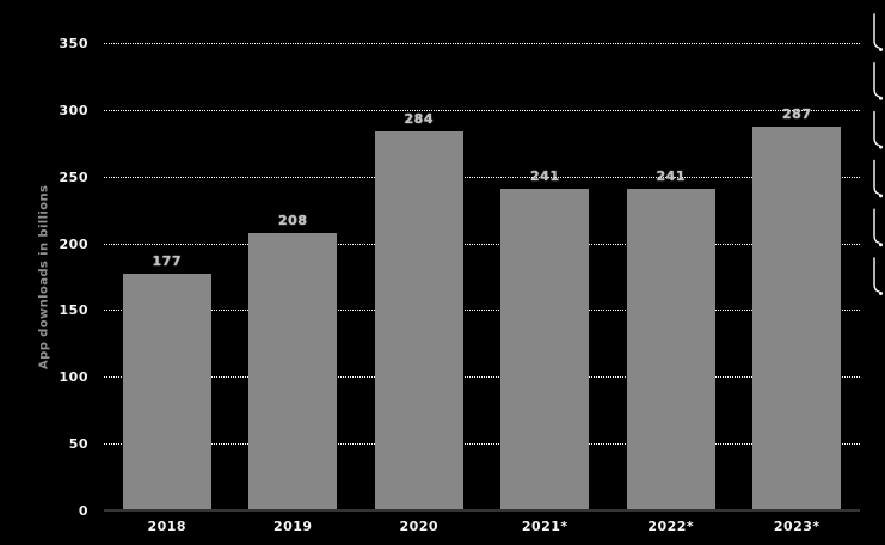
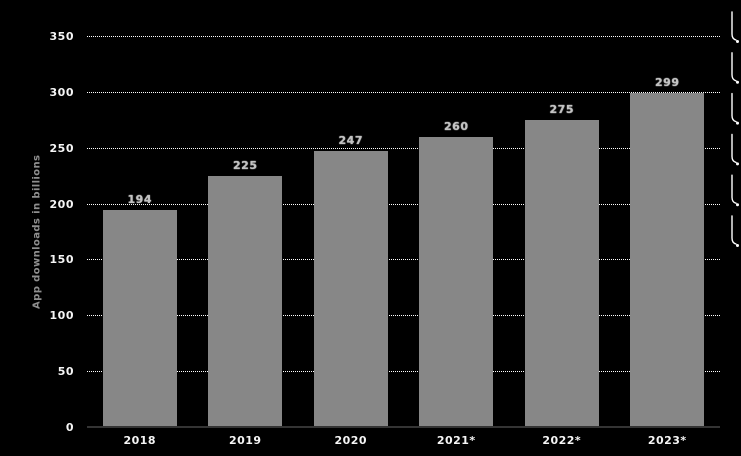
2018: 177 -> 194
2019: 208 -> 225
2020: 284 -> 247
2021*: 241 -> 260
2022*: 241 -> 275
2023*: 287 -> 299
